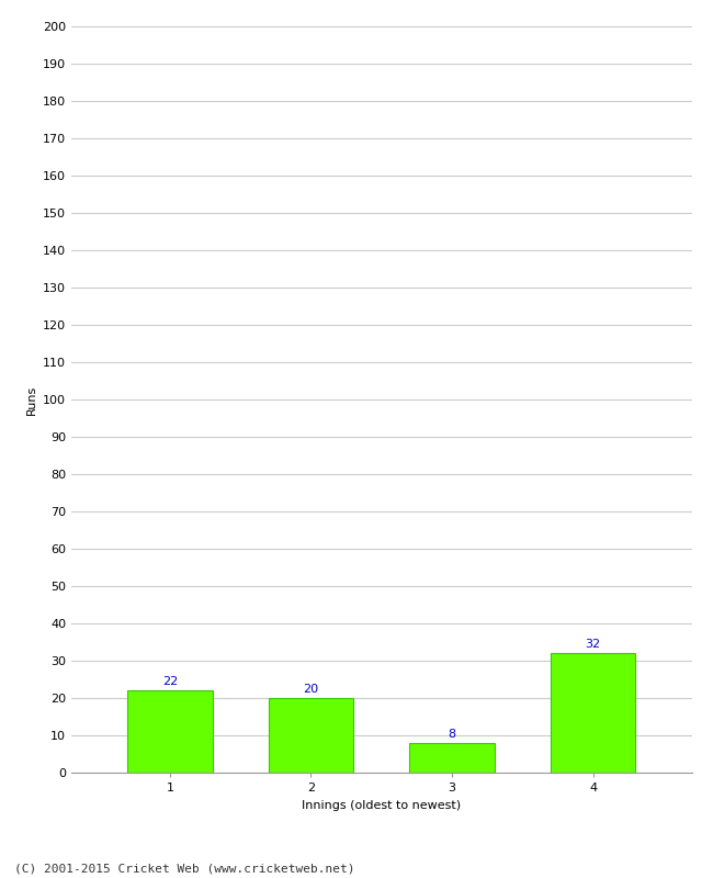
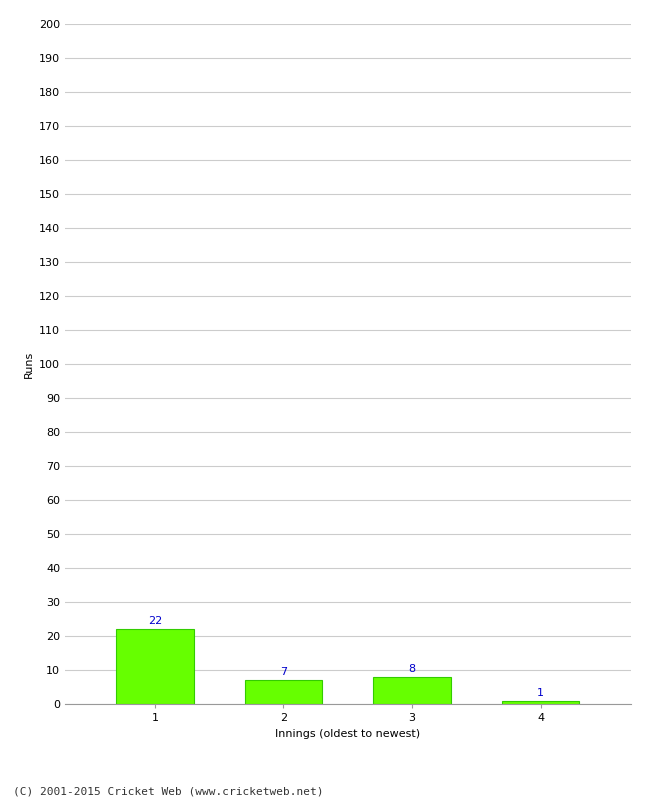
2: 20 -> 7
4: 32 -> 1
